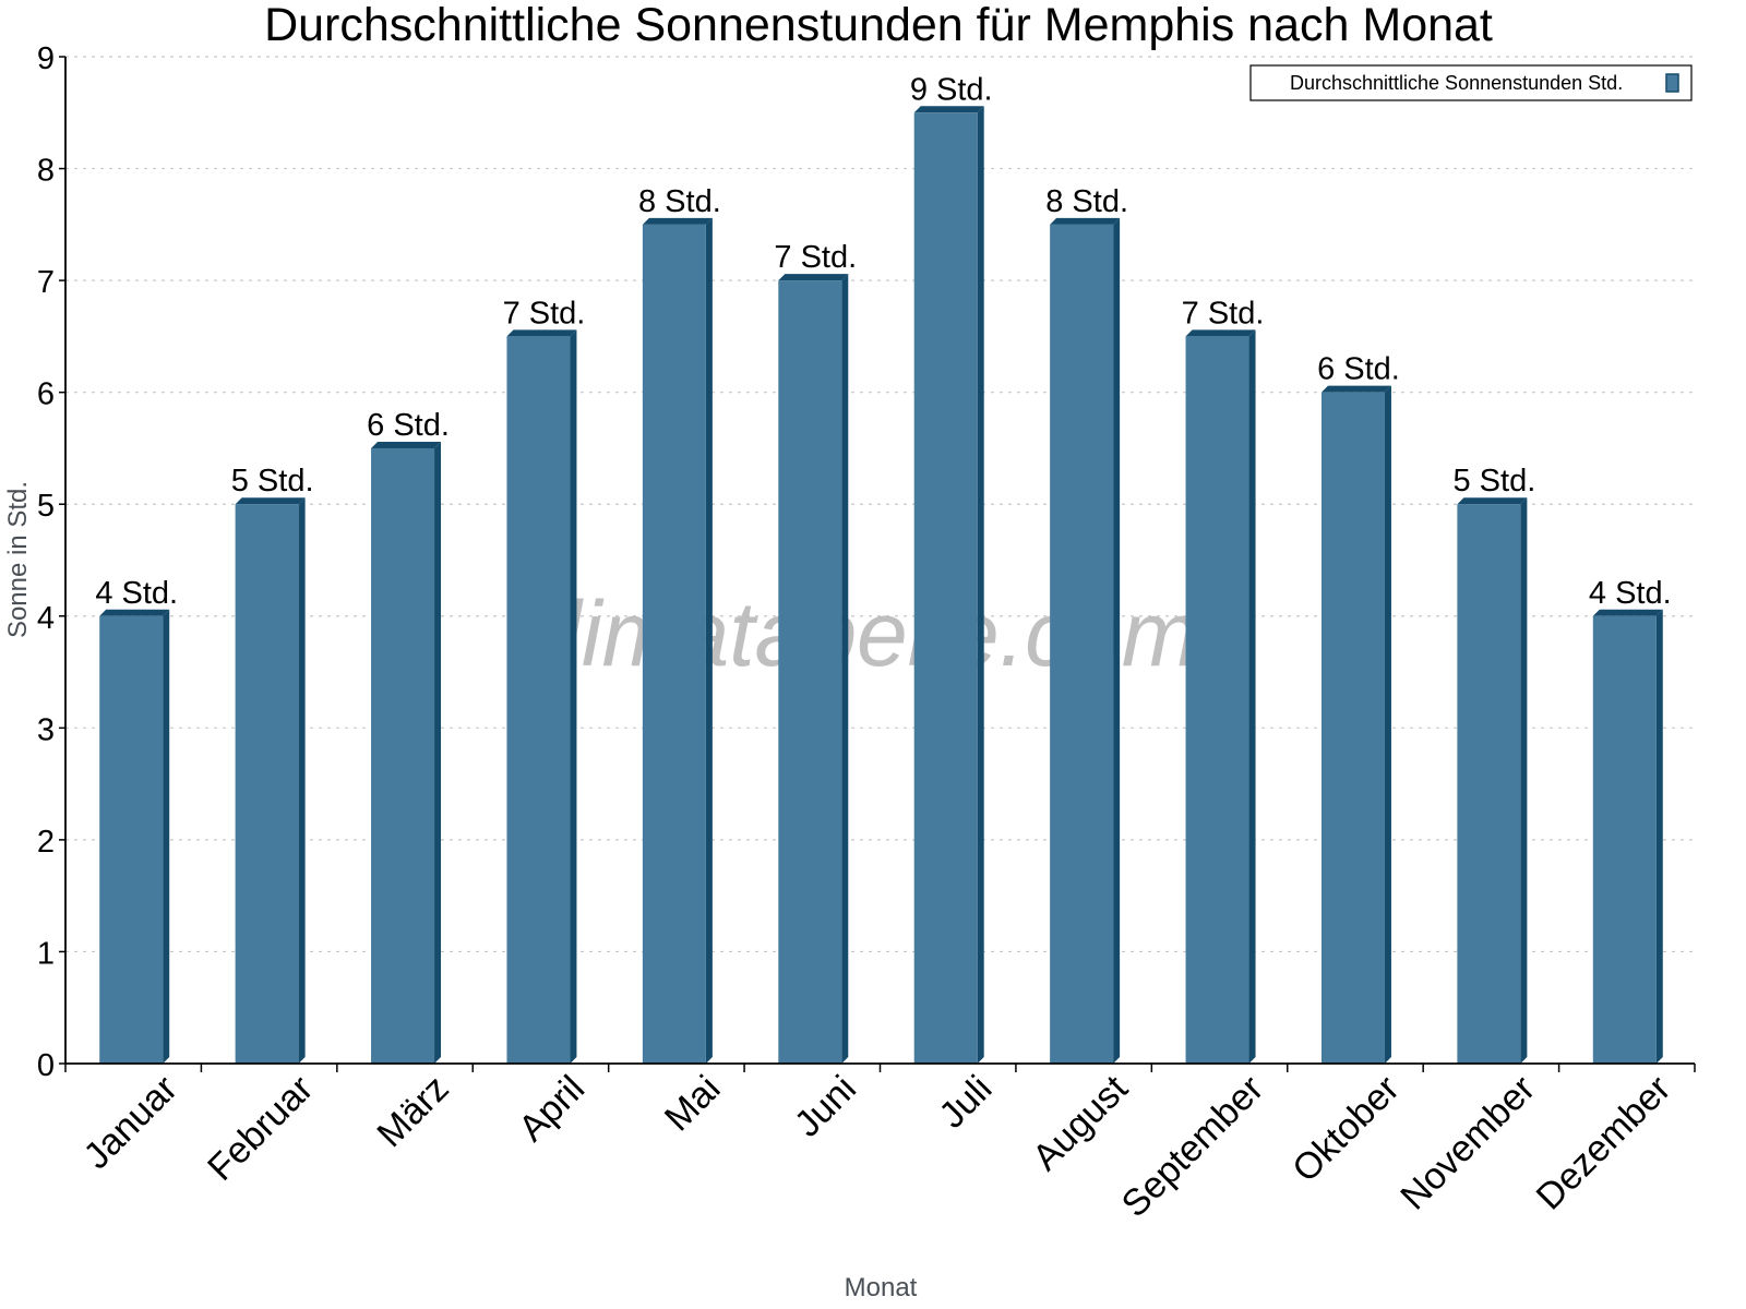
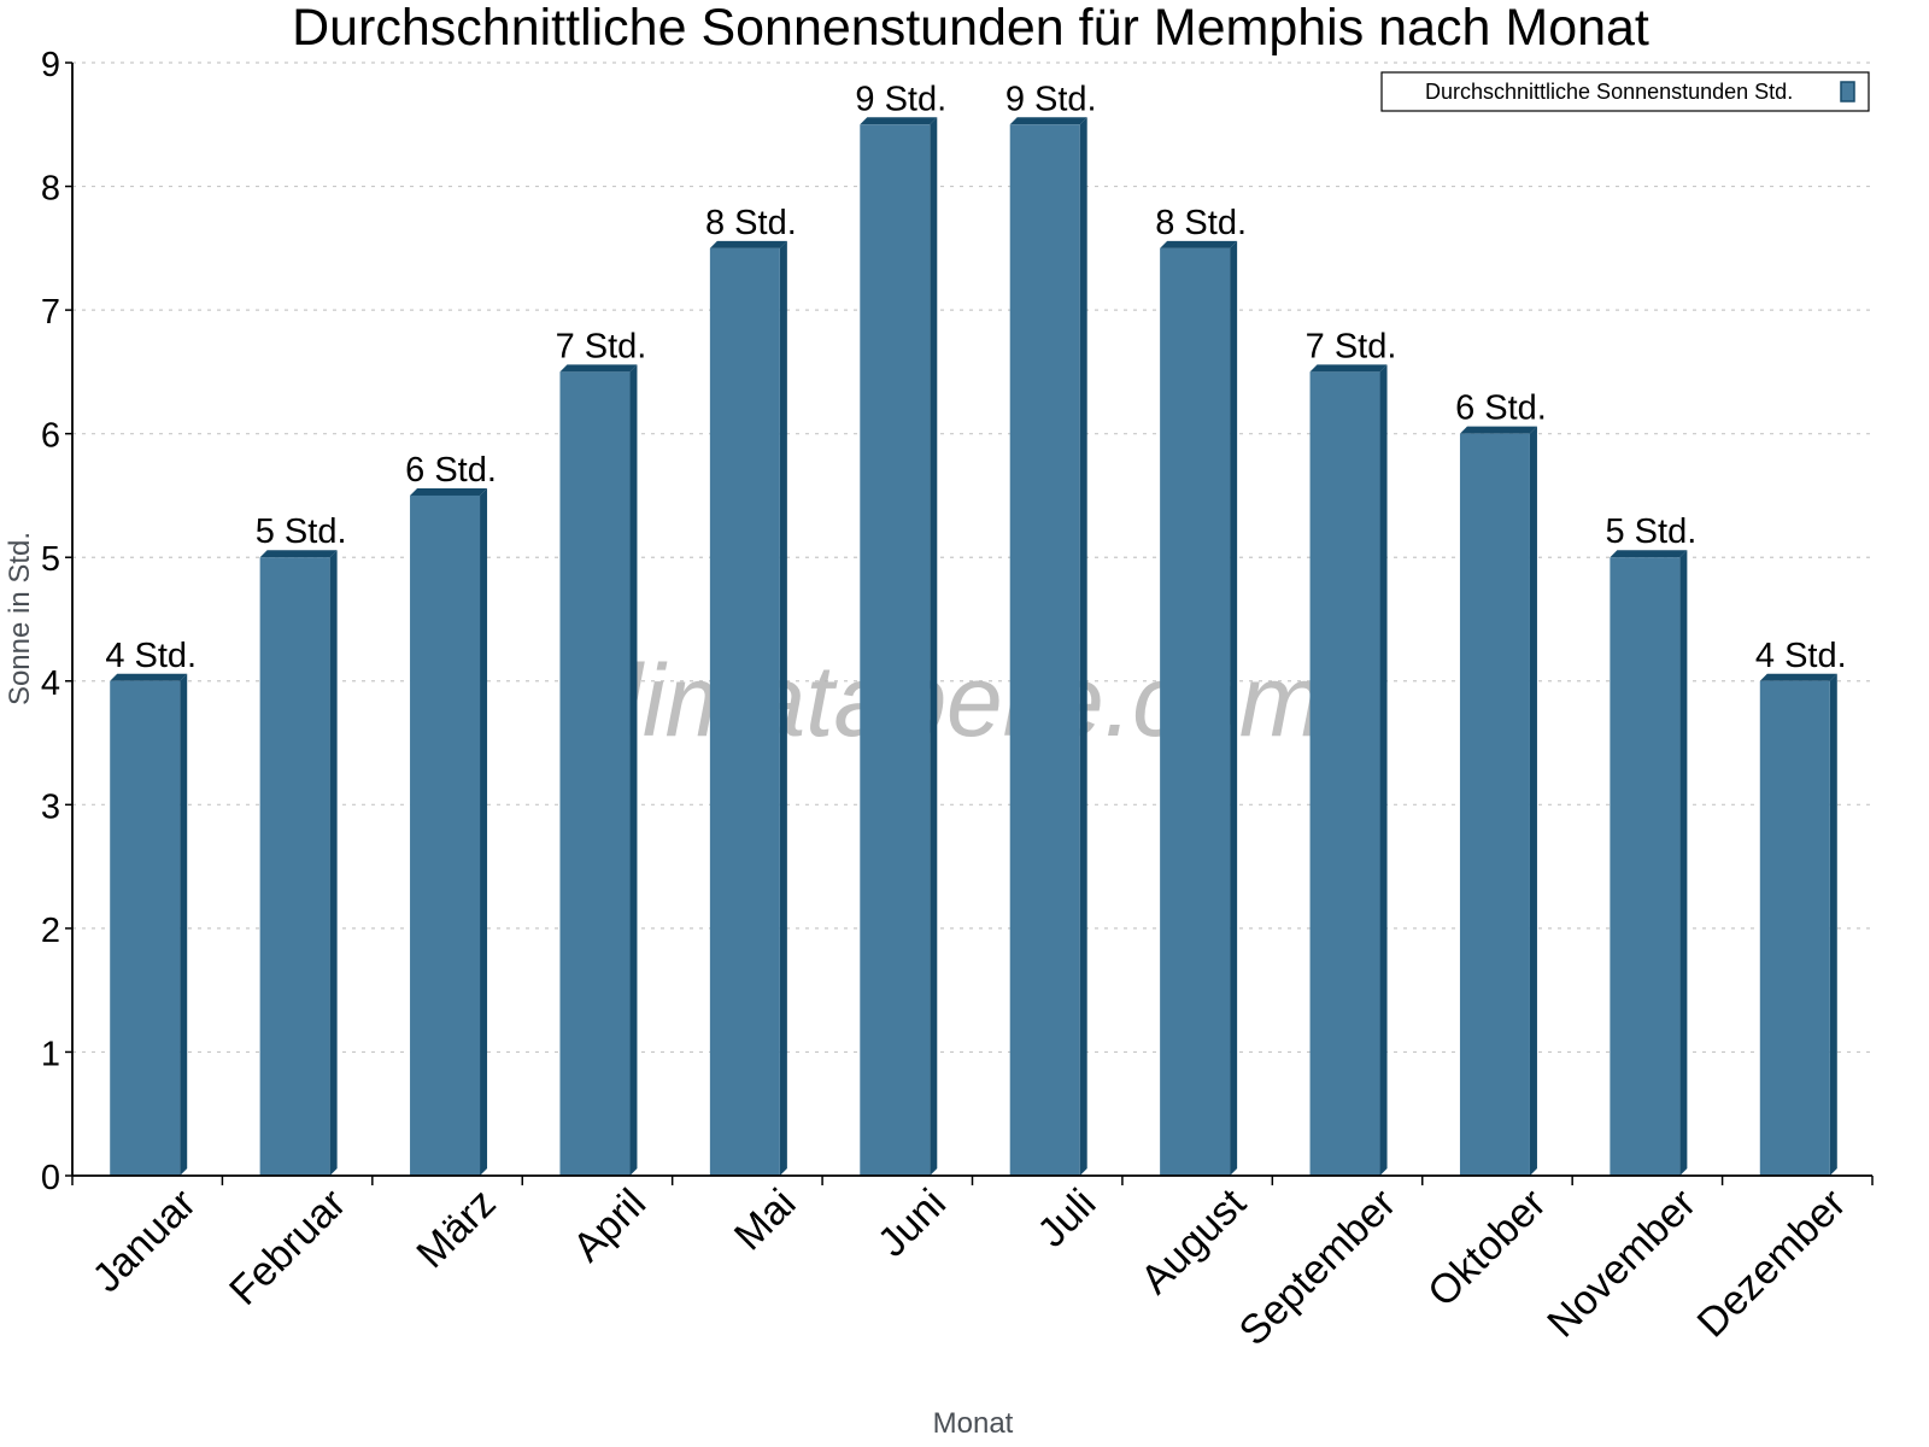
Juni: 7 -> 9
